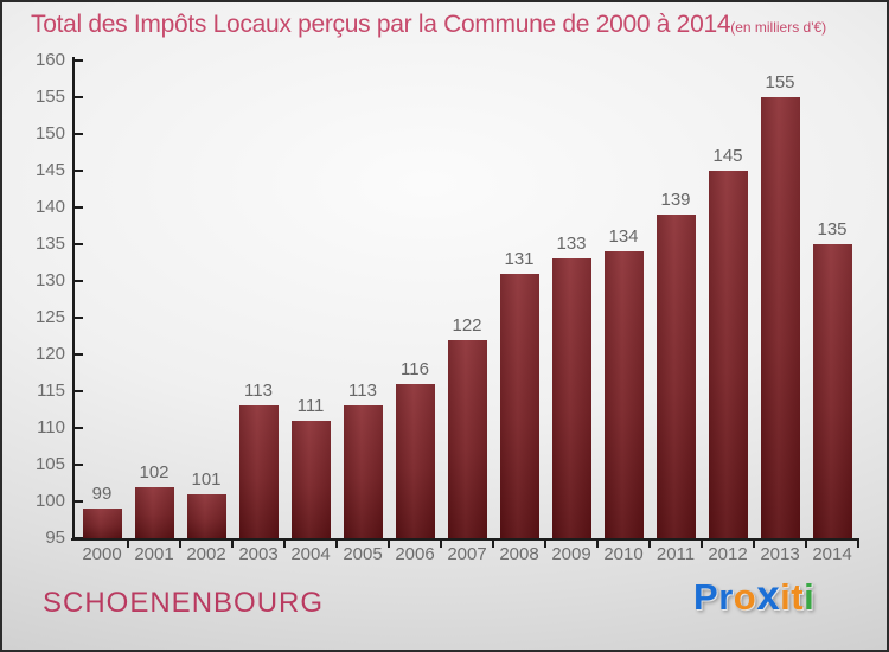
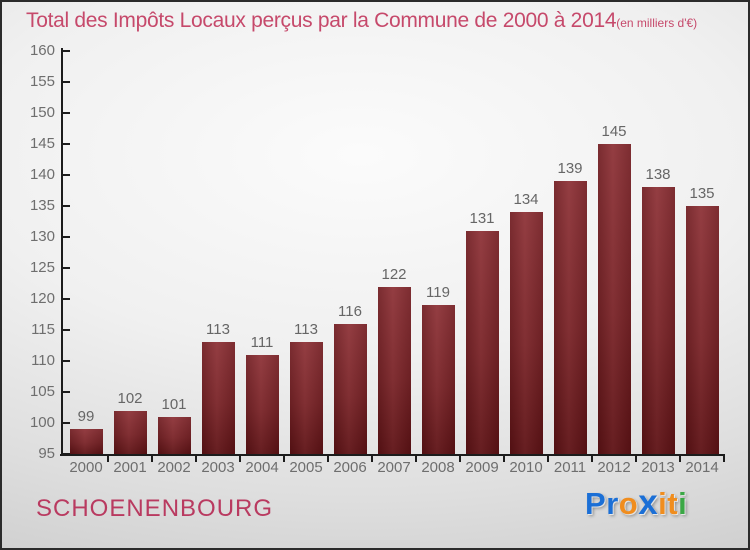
2008: 131 -> 119
2009: 133 -> 131
2013: 155 -> 138
